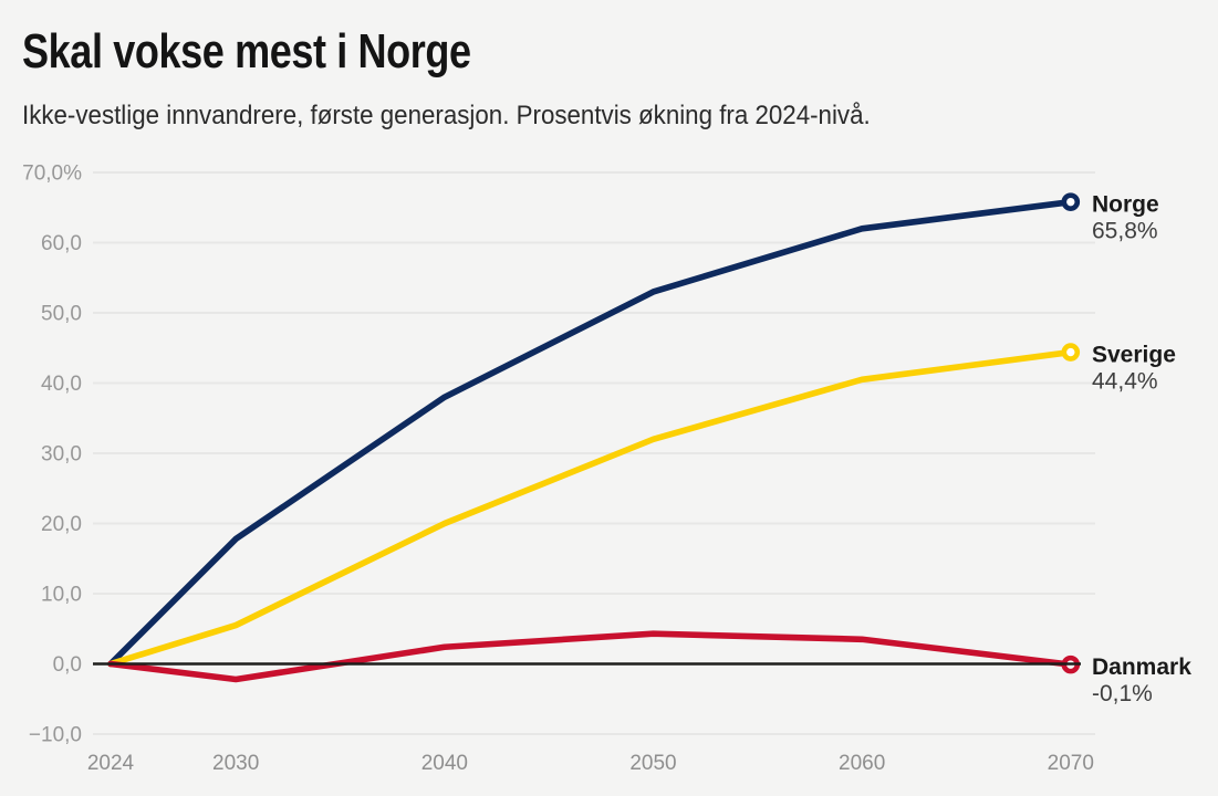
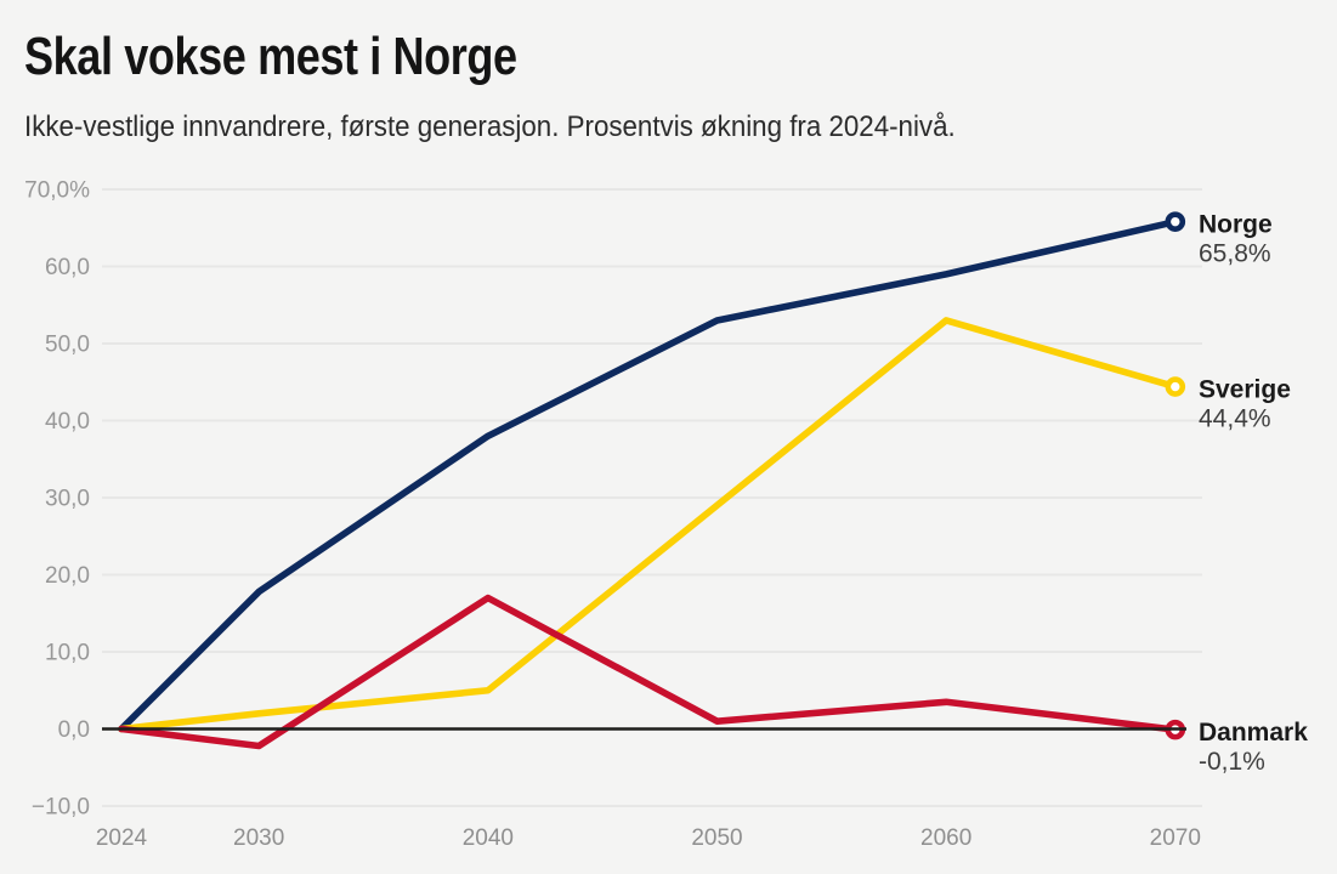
Sverige/2030: 6% -> 2%
Sverige/2040: 20% -> 5%
Danmark/2040: 2% -> 17%
Sverige/2050: 32% -> 29%
Danmark/2050: 4% -> 1%
Norge/2060: 62% -> 59%
Sverige/2060: 40% -> 53%
